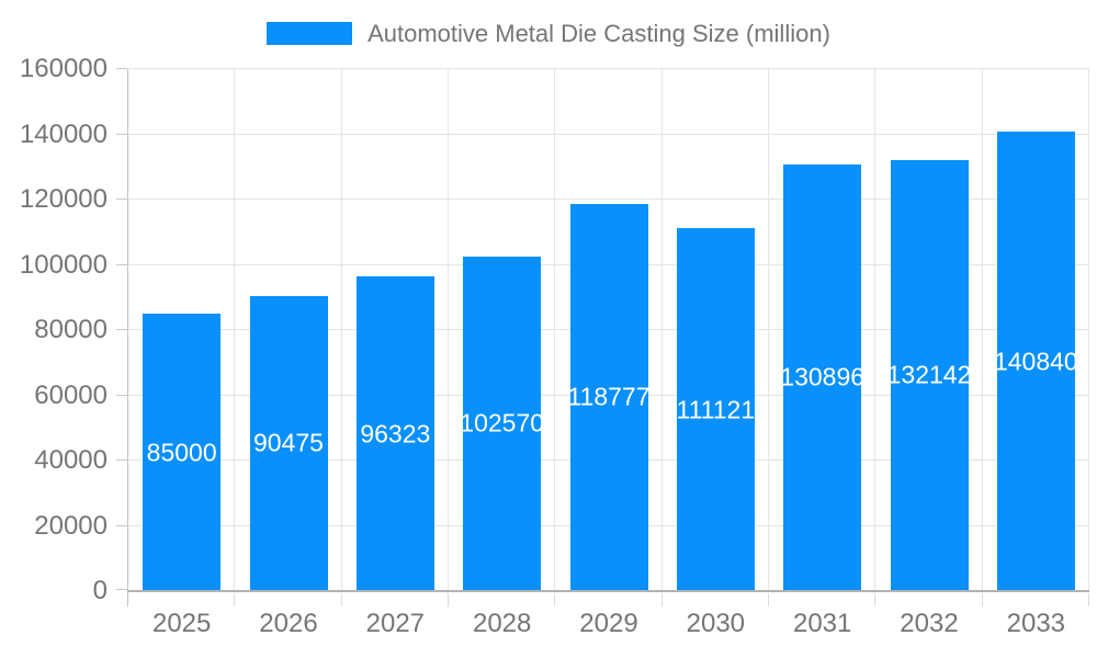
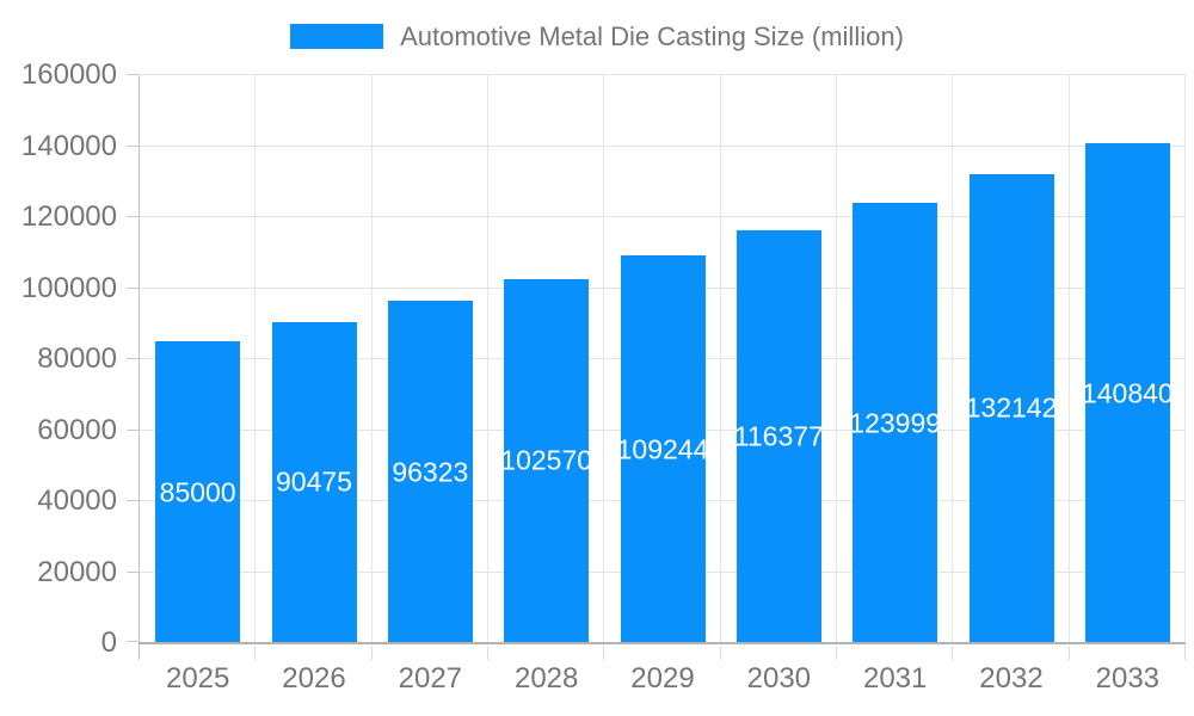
2029: 118777 -> 109244
2030: 111121 -> 116377
2031: 130896 -> 123999
